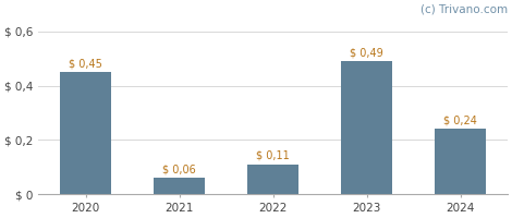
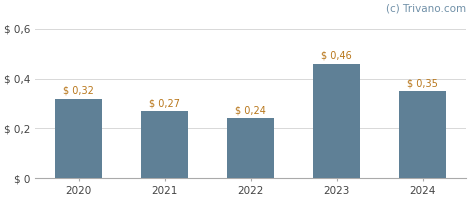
2020: 0,45 -> 0,32
2021: 0,06 -> 0,27
2022: 0,11 -> 0,24
2023: 0,49 -> 0,46
2024: 0,24 -> 0,35
